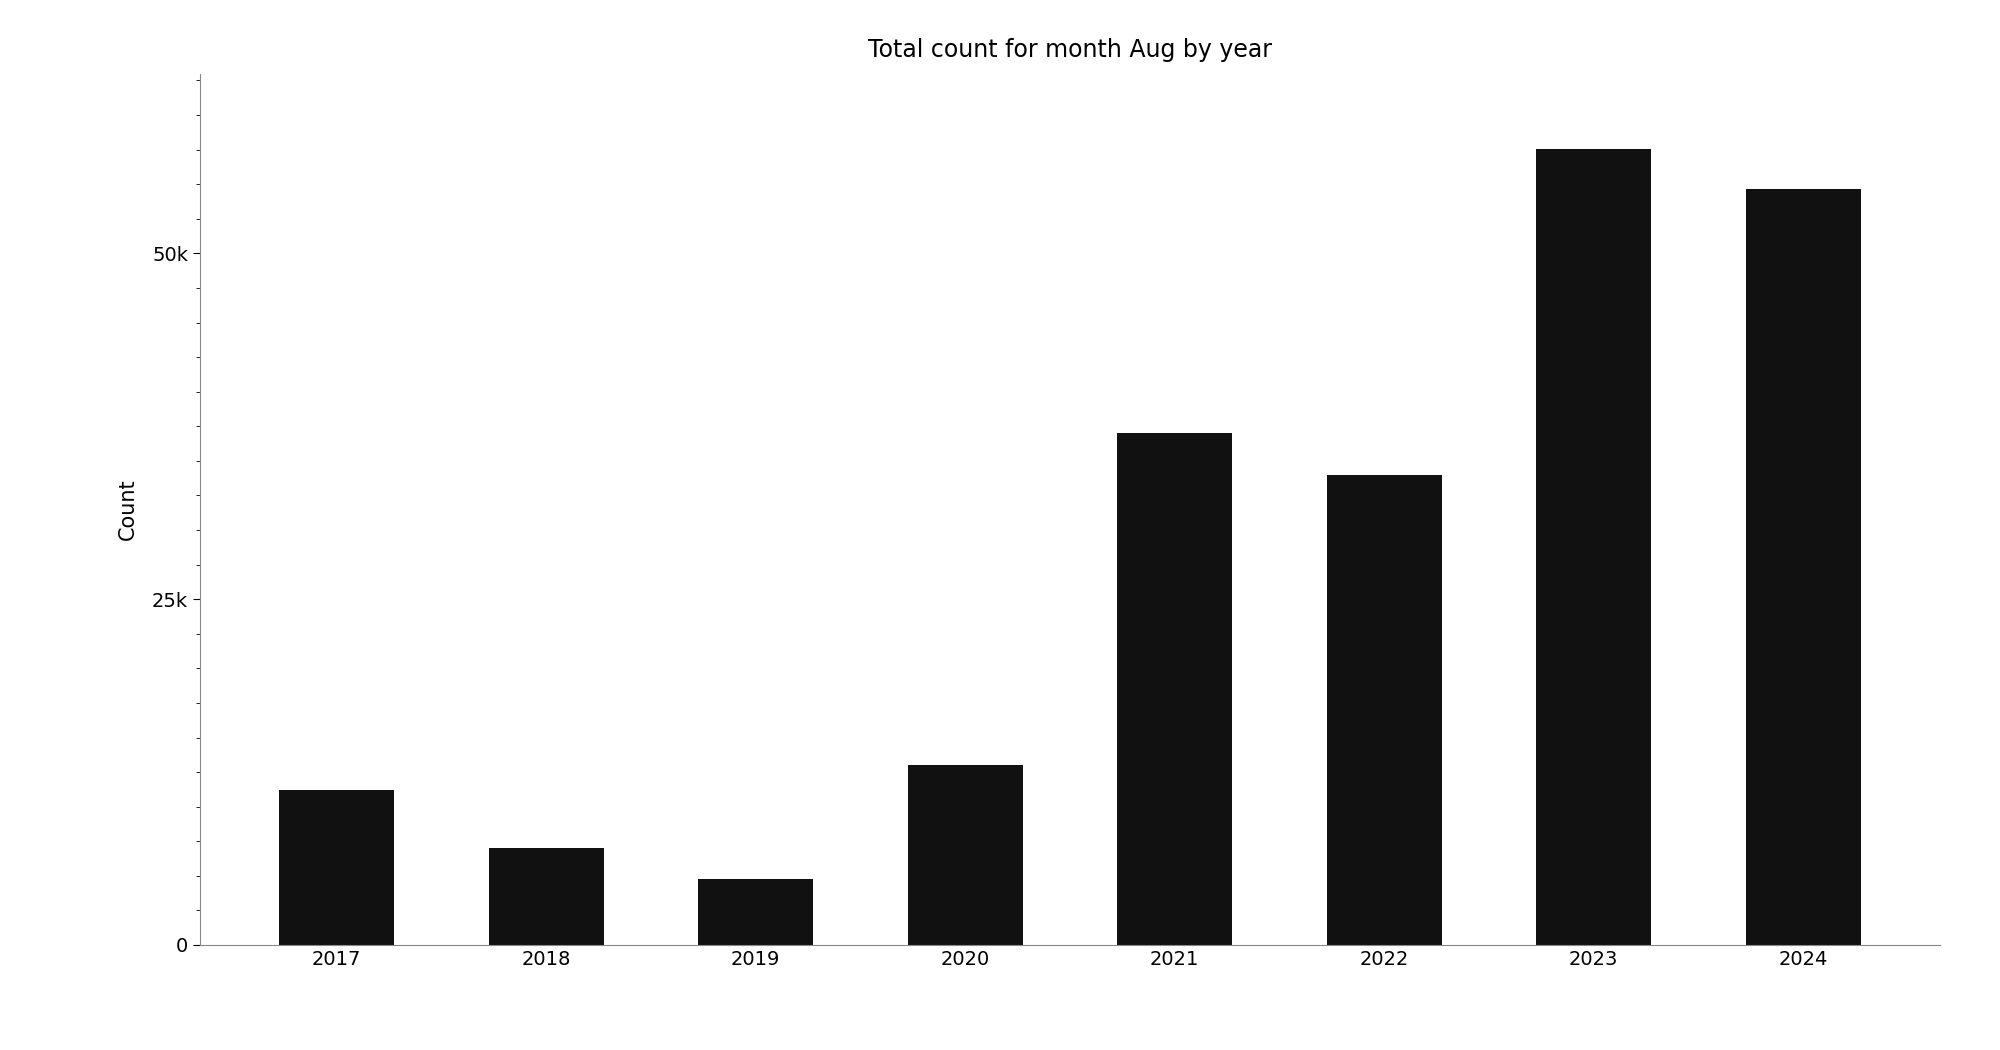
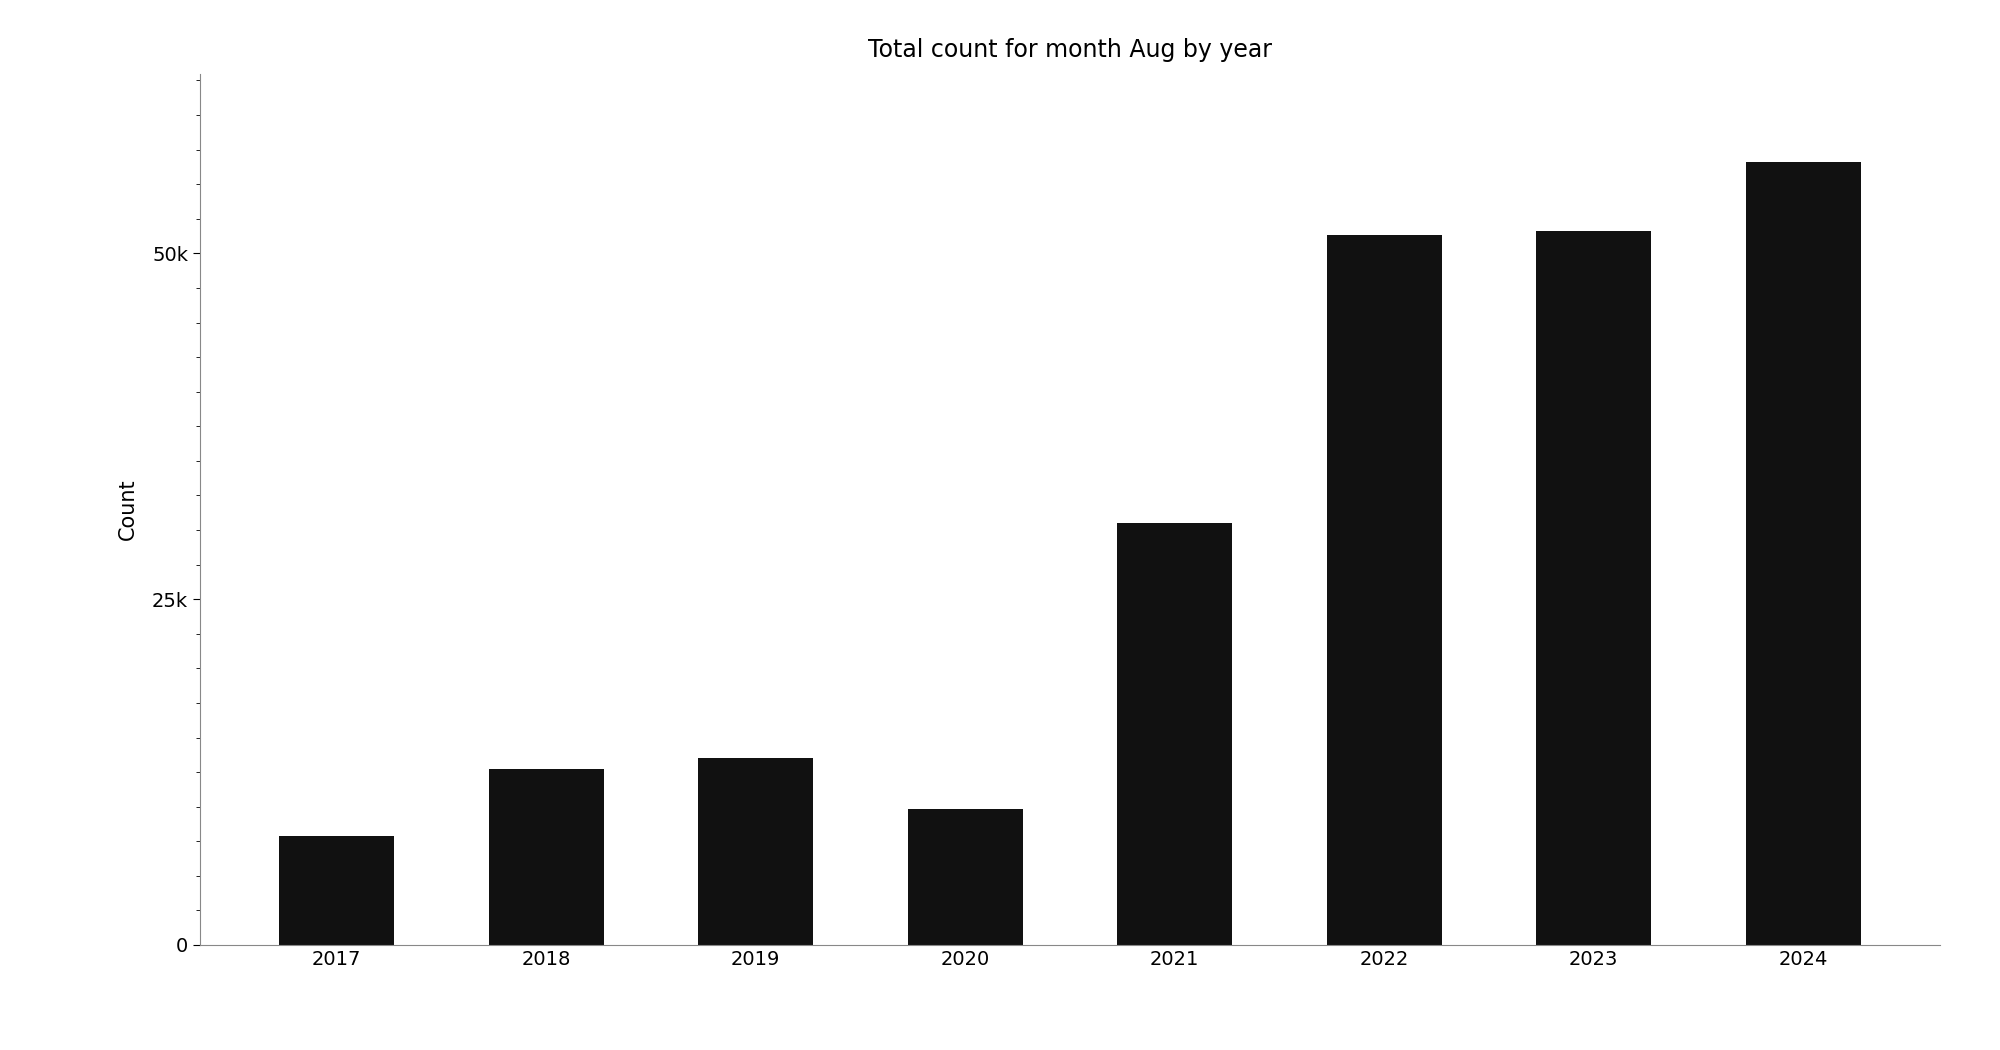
2017: 11.2k -> 7.9k
2018: 7.0k -> 12.7k
2019: 4.8k -> 13.5k
2020: 13.0k -> 9.8k
2021: 37.0k -> 30.5k
2022: 34.0k -> 51.3k
2023: 57.6k -> 51.6k
2024: 54.7k -> 56.6k
